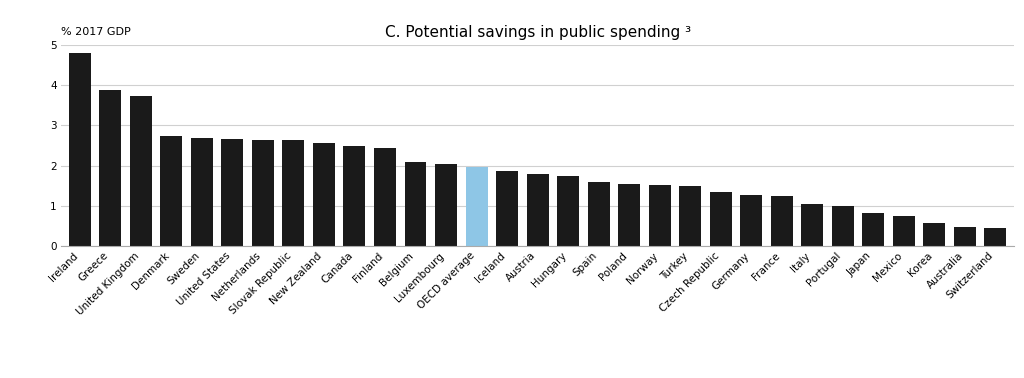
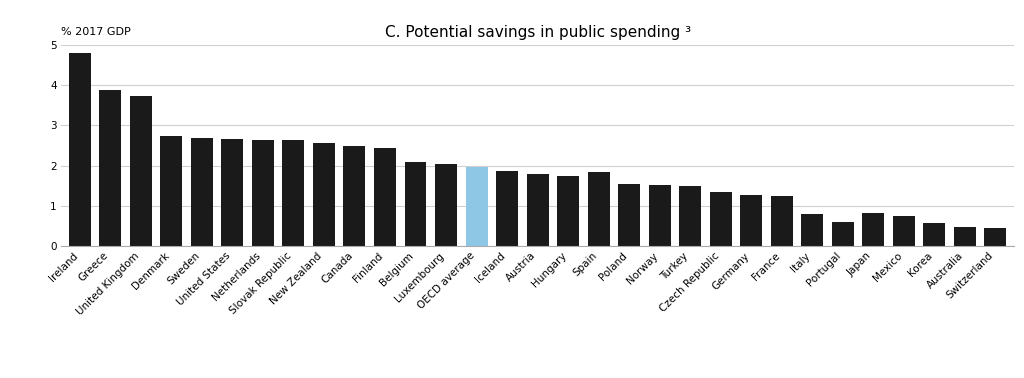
Spain: 1.58 -> 1.85
Italy: 1.05 -> 0.80
Portugal: 1.00 -> 0.60
